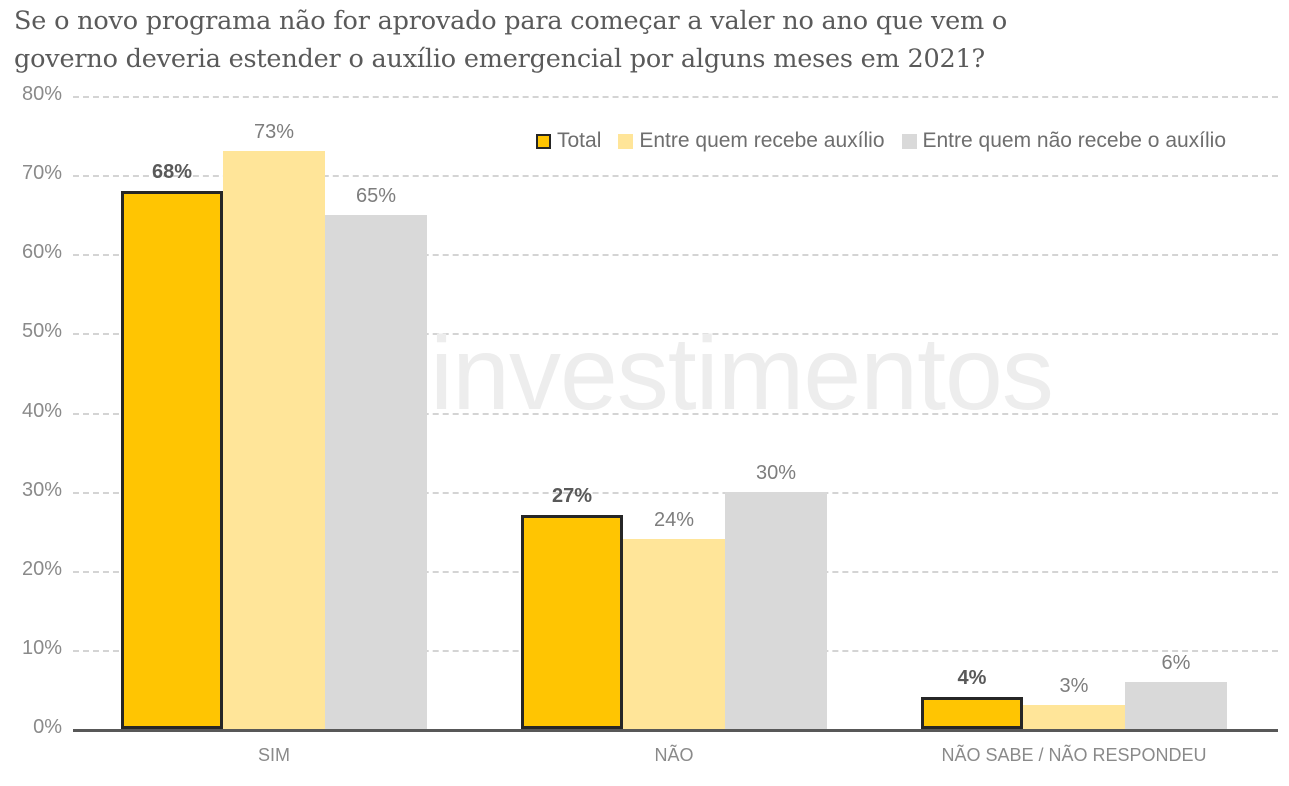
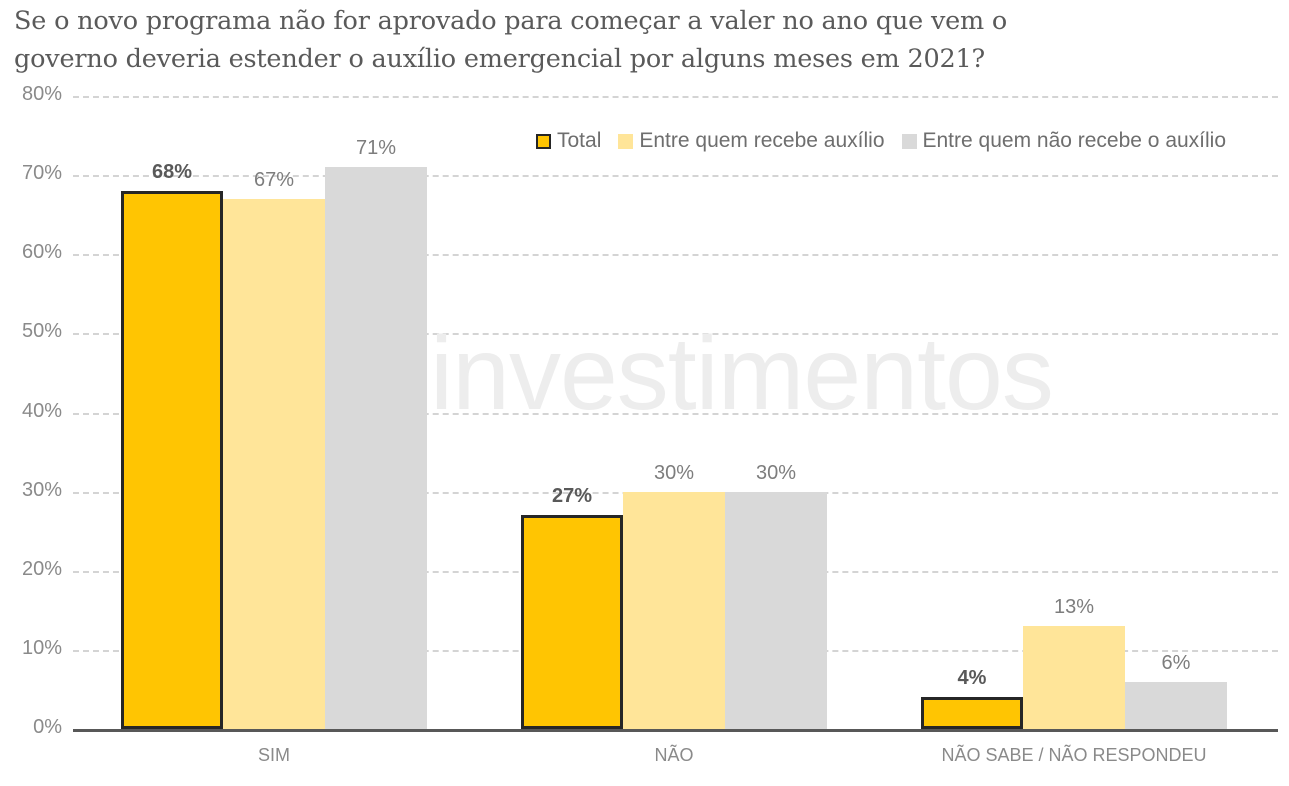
Entre quem recebe auxílio/SIM: 73% -> 67%
Entre quem não recebe o auxílio/SIM: 65% -> 71%
Entre quem recebe auxílio/NÃO: 24% -> 30%
Entre quem recebe auxílio/NÃO SABE / NÃO RESPONDEU: 3% -> 13%
